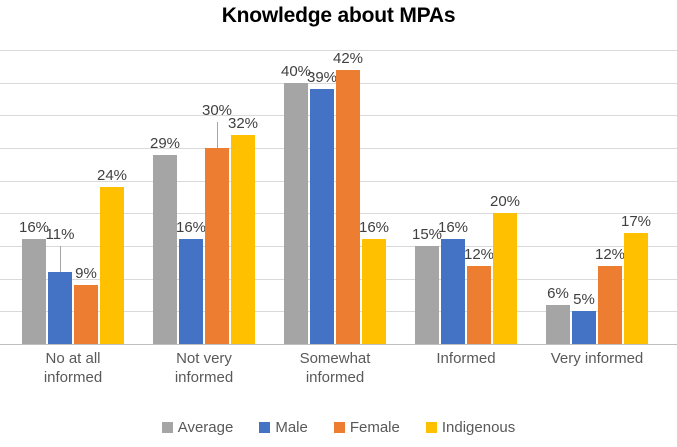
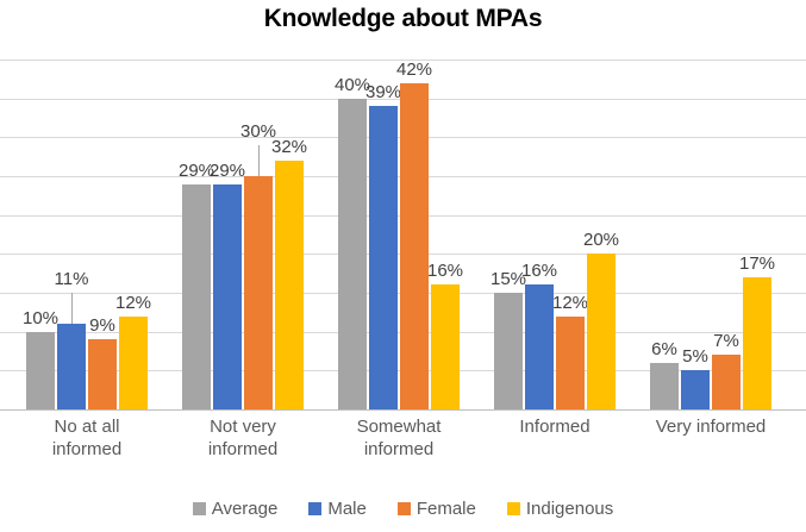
Average/No at all informed: 16% -> 10%
Indigenous/No at all informed: 24% -> 12%
Male/Not very informed: 16% -> 29%
Female/Very informed: 12% -> 7%
